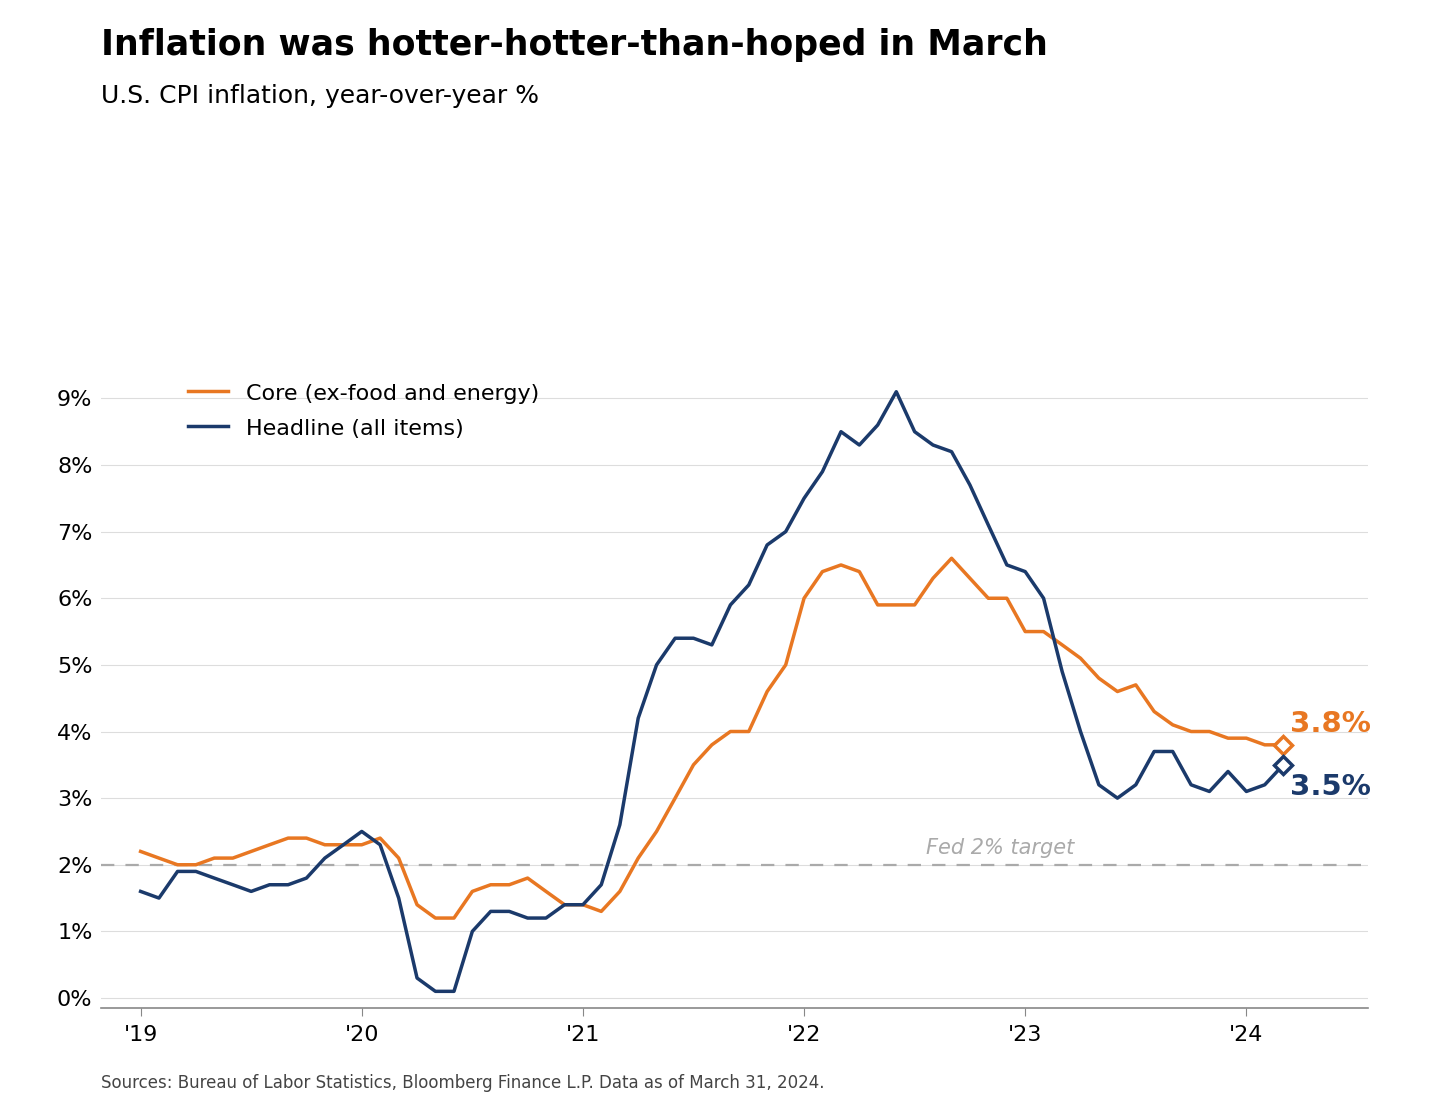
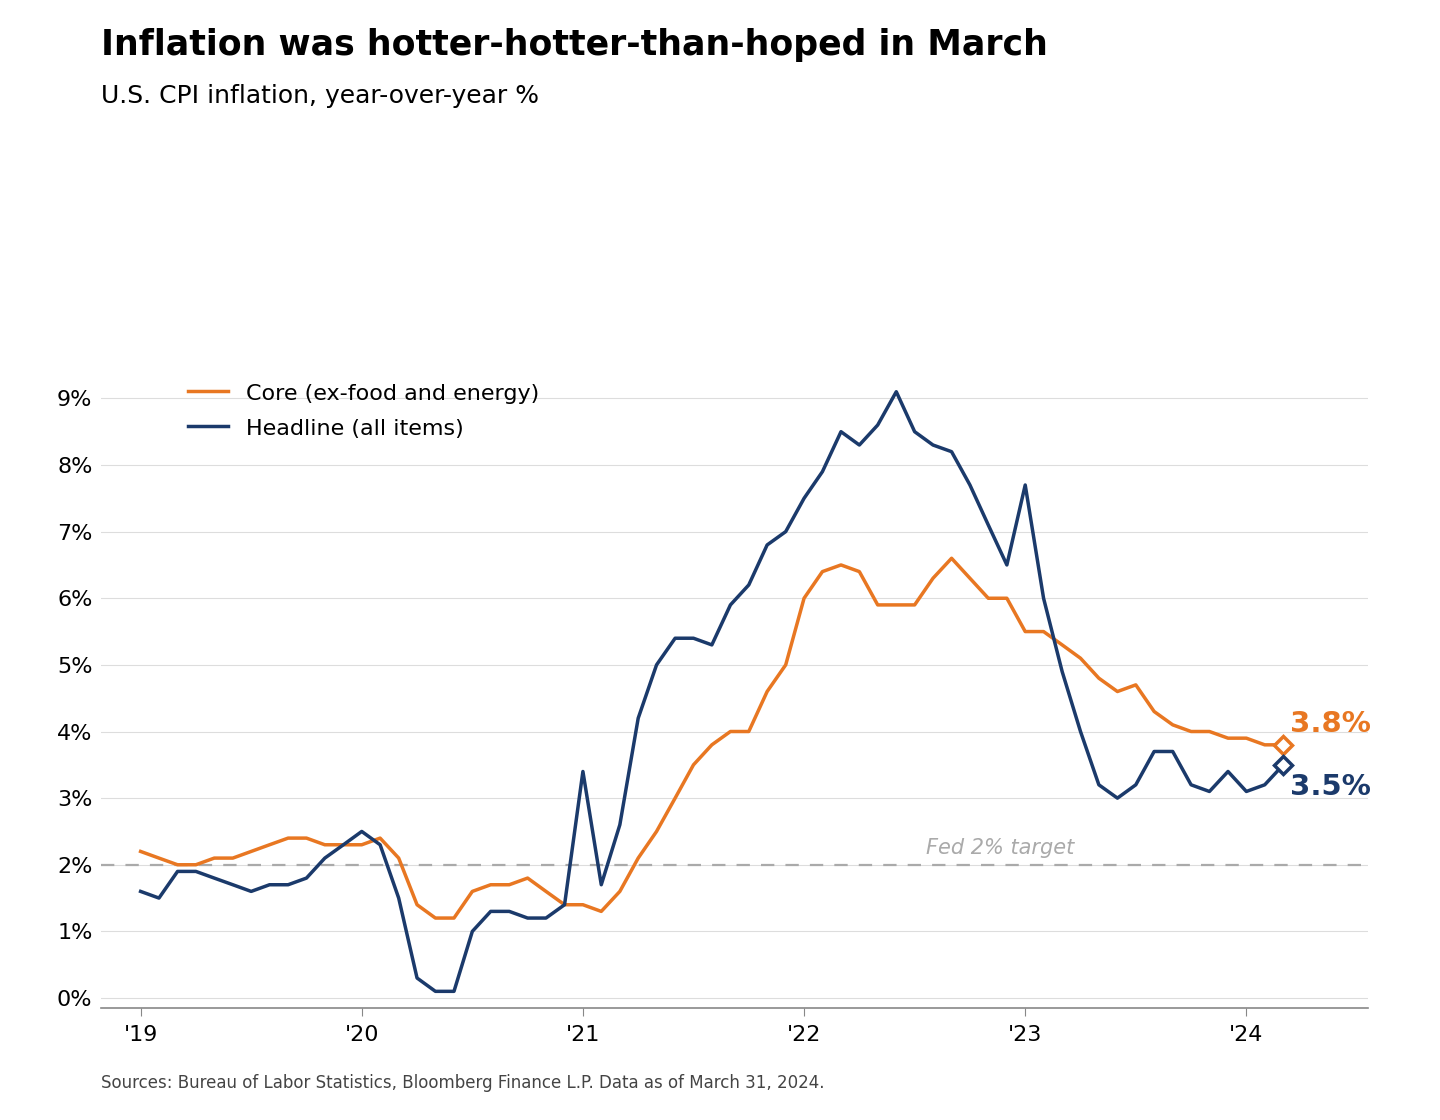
Headline (all items)/'21: 1.4% -> 3.4%
Headline (all items)/'23: 6.4% -> 7.7%
